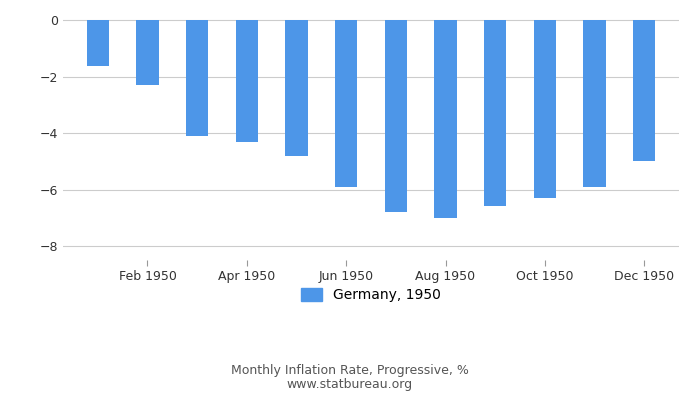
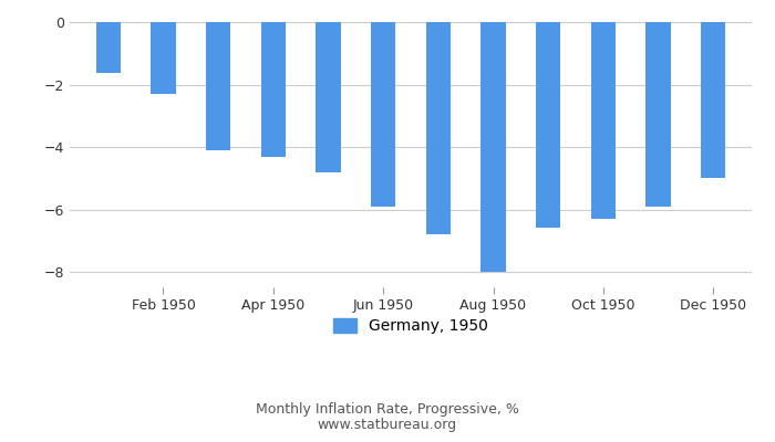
Aug 1950: -7.0 -> -8.0
